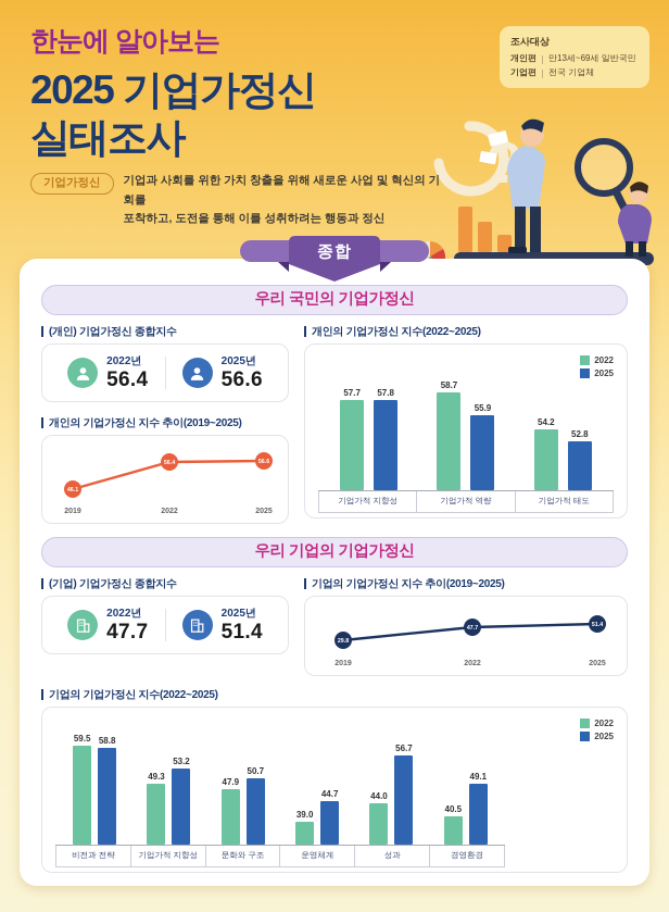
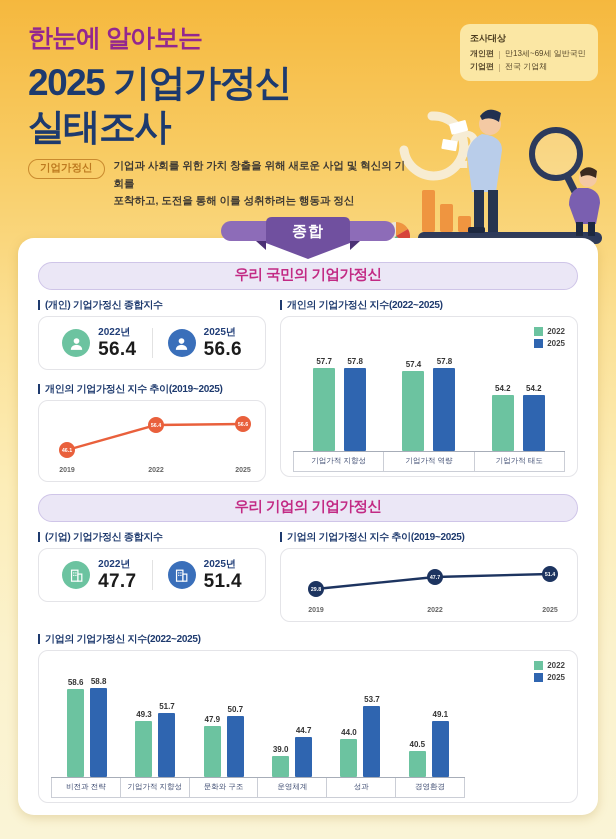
개인의 기업가정신 지수(2022~2025)/2022/기업가적 역량: 58.7 -> 57.4
개인의 기업가정신 지수(2022~2025)/2025/기업가적 역량: 55.9 -> 57.8
개인의 기업가정신 지수(2022~2025)/2025/기업가적 태도: 52.8 -> 54.2
기업의 기업가정신 지수(2022~2025)/2022/비전과 전략: 59.5 -> 58.6
기업의 기업가정신 지수(2022~2025)/2025/기업가적 지향성: 53.2 -> 51.7
기업의 기업가정신 지수(2022~2025)/2025/성과: 56.7 -> 53.7
